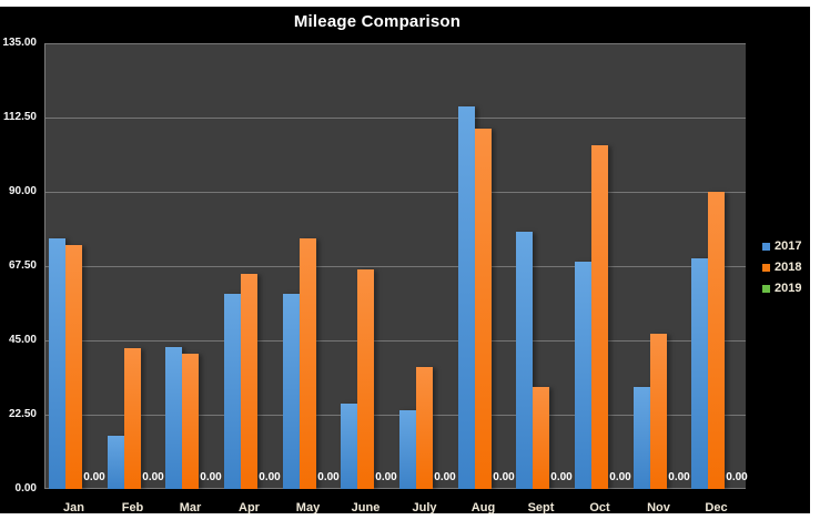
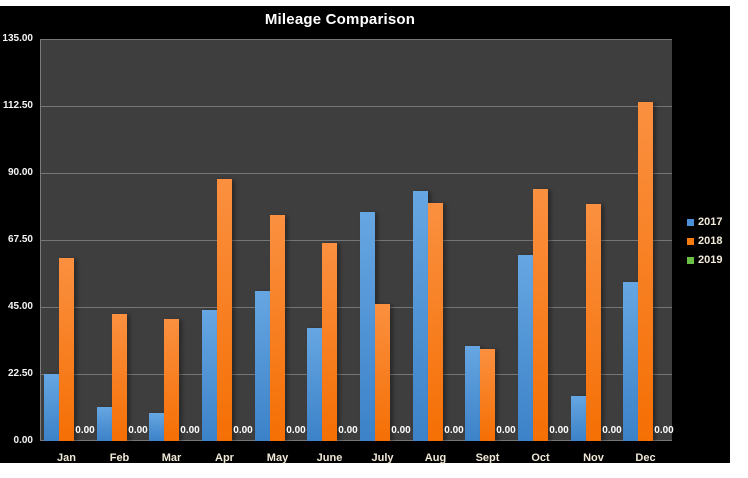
2017/Jan: 76 -> 22
2018/Jan: 74 -> 62
2017/Feb: 16 -> 12
2017/Mar: 43 -> 10
2017/Apr: 59 -> 44
2018/Apr: 65 -> 88
2017/May: 59 -> 50
2017/June: 26 -> 38
2017/July: 24 -> 77
2018/July: 37 -> 46
2017/Aug: 116 -> 84
2018/Aug: 109 -> 80
2017/Sept: 78 -> 32
2017/Oct: 69 -> 62
2018/Oct: 104 -> 84
2017/Nov: 31 -> 15
2018/Nov: 47 -> 80
2017/Dec: 70 -> 54
2018/Dec: 90 -> 114
